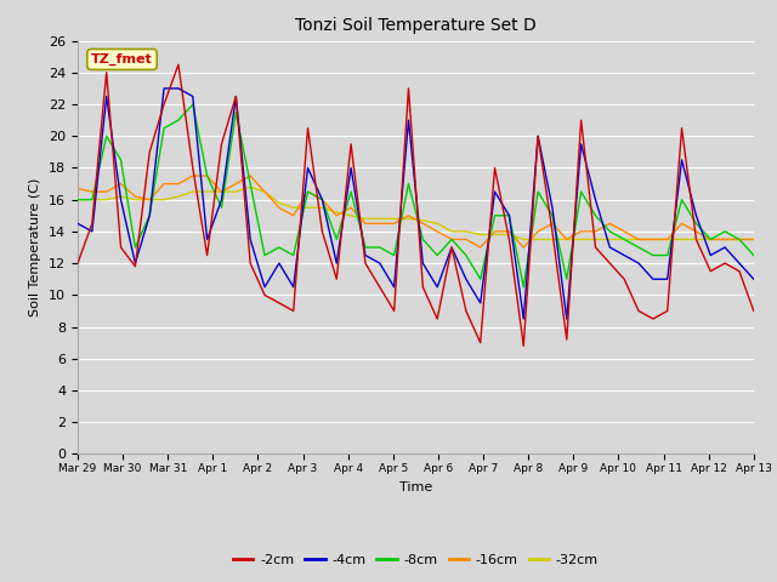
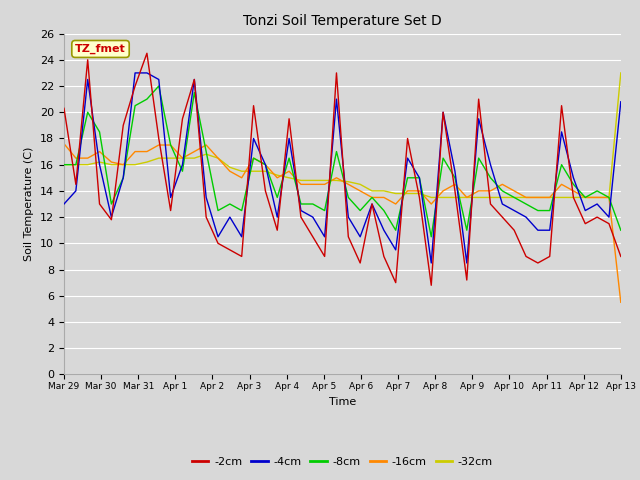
-2cm/Mar 29: 12.0 -> 20.3
-4cm/Mar 29: 14.5 -> 13.0
-16cm/Mar 29: 16.7 -> 17.6
-4cm/Apr 13: 11.0 -> 20.8
-8cm/Apr 13: 12.5 -> 11.0
-16cm/Apr 13: 13.5 -> 5.5
-32cm/Apr 13: 13.5 -> 23.0
